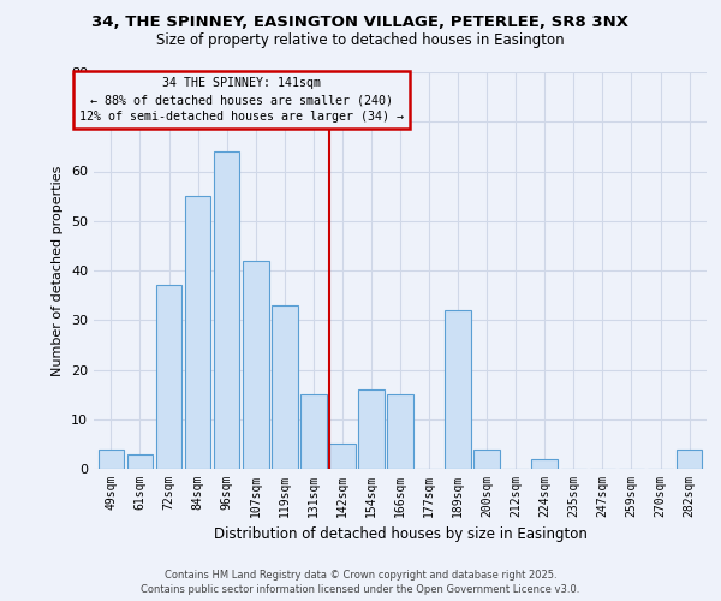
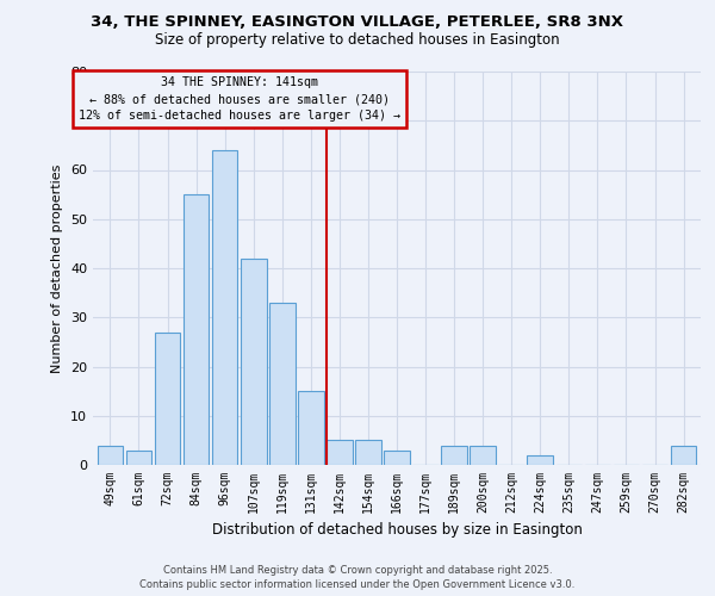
72sqm: 37 -> 27
154sqm: 16 -> 5
166sqm: 15 -> 3
189sqm: 32 -> 4
